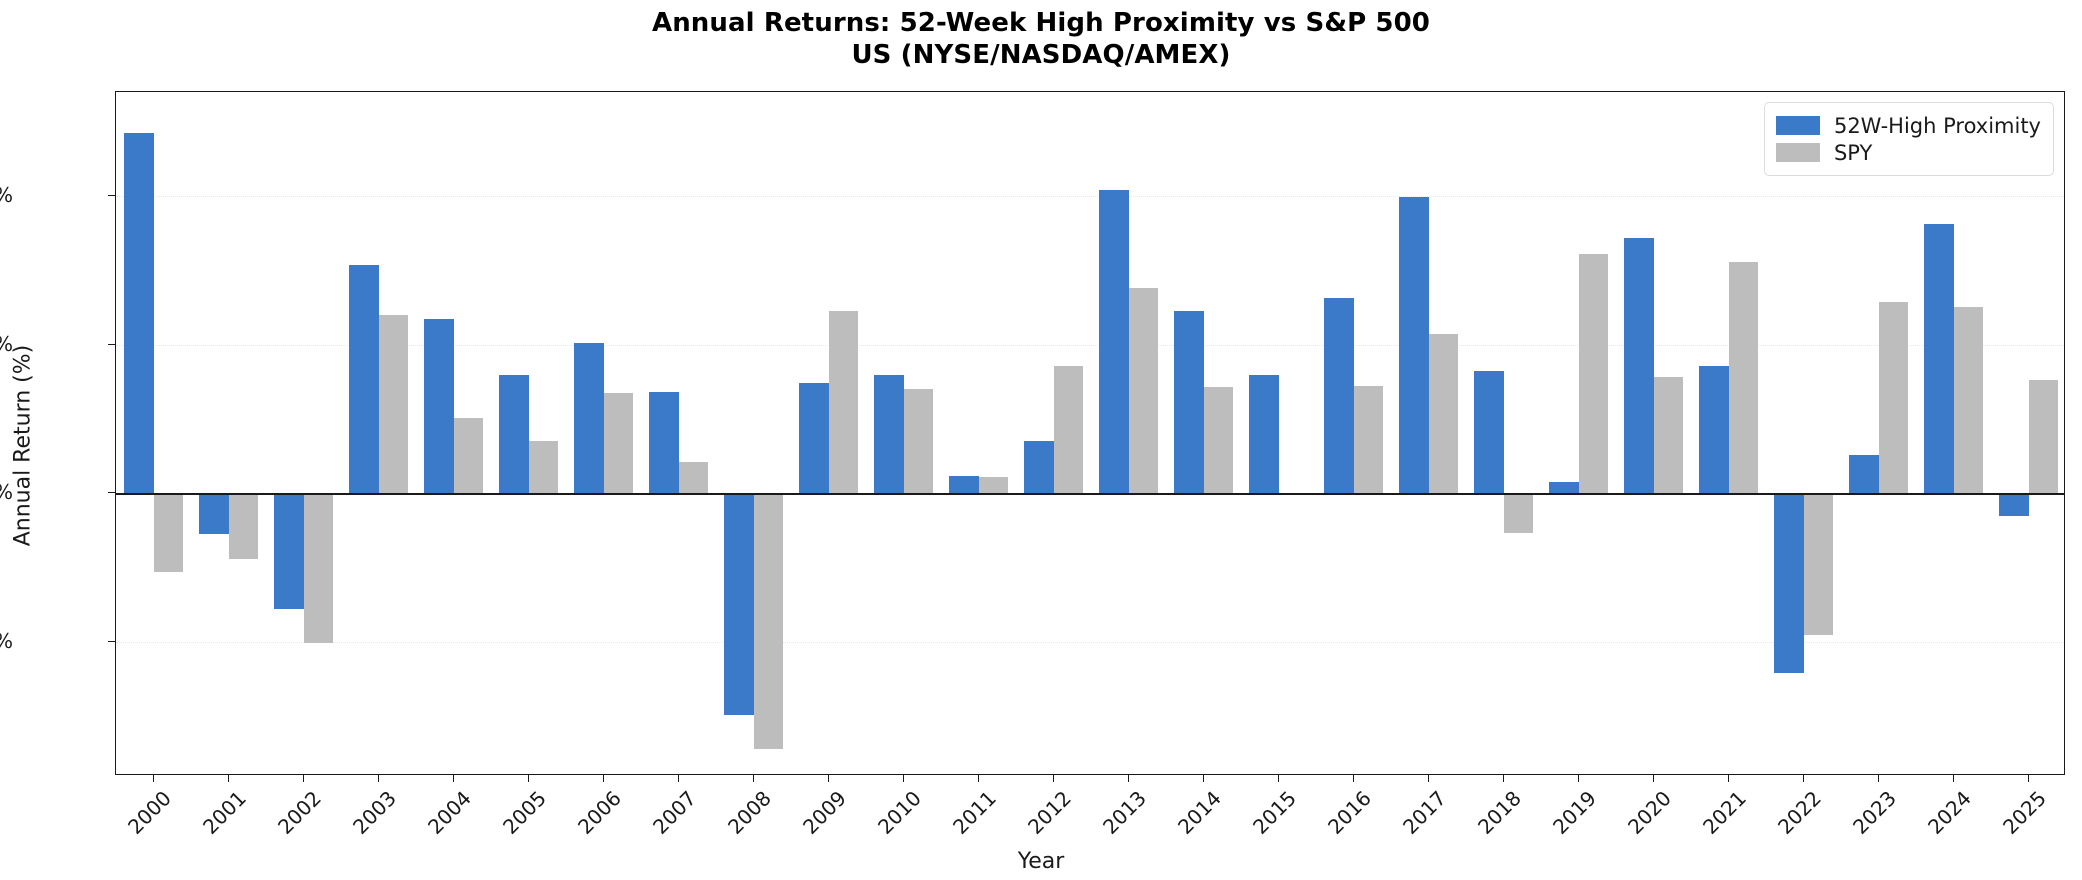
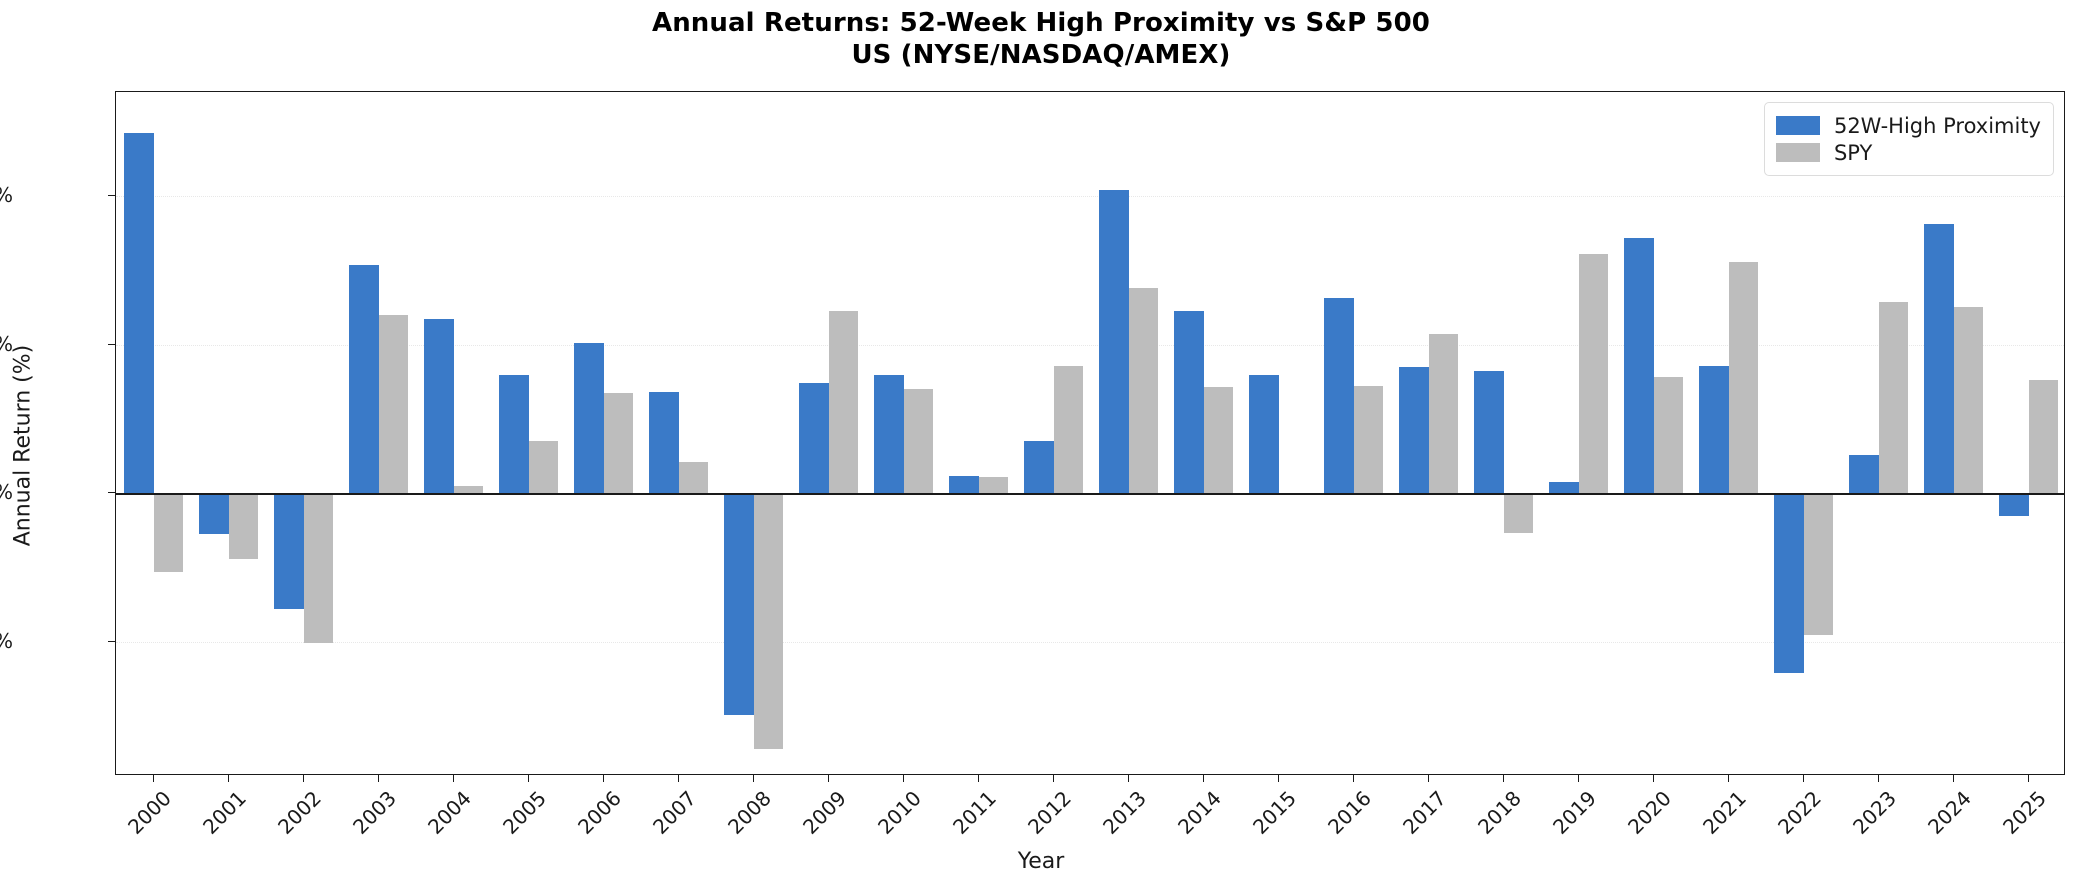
SPY/2004: 10% -> 1%
52W-High Proximity/2017: 40% -> 17%
